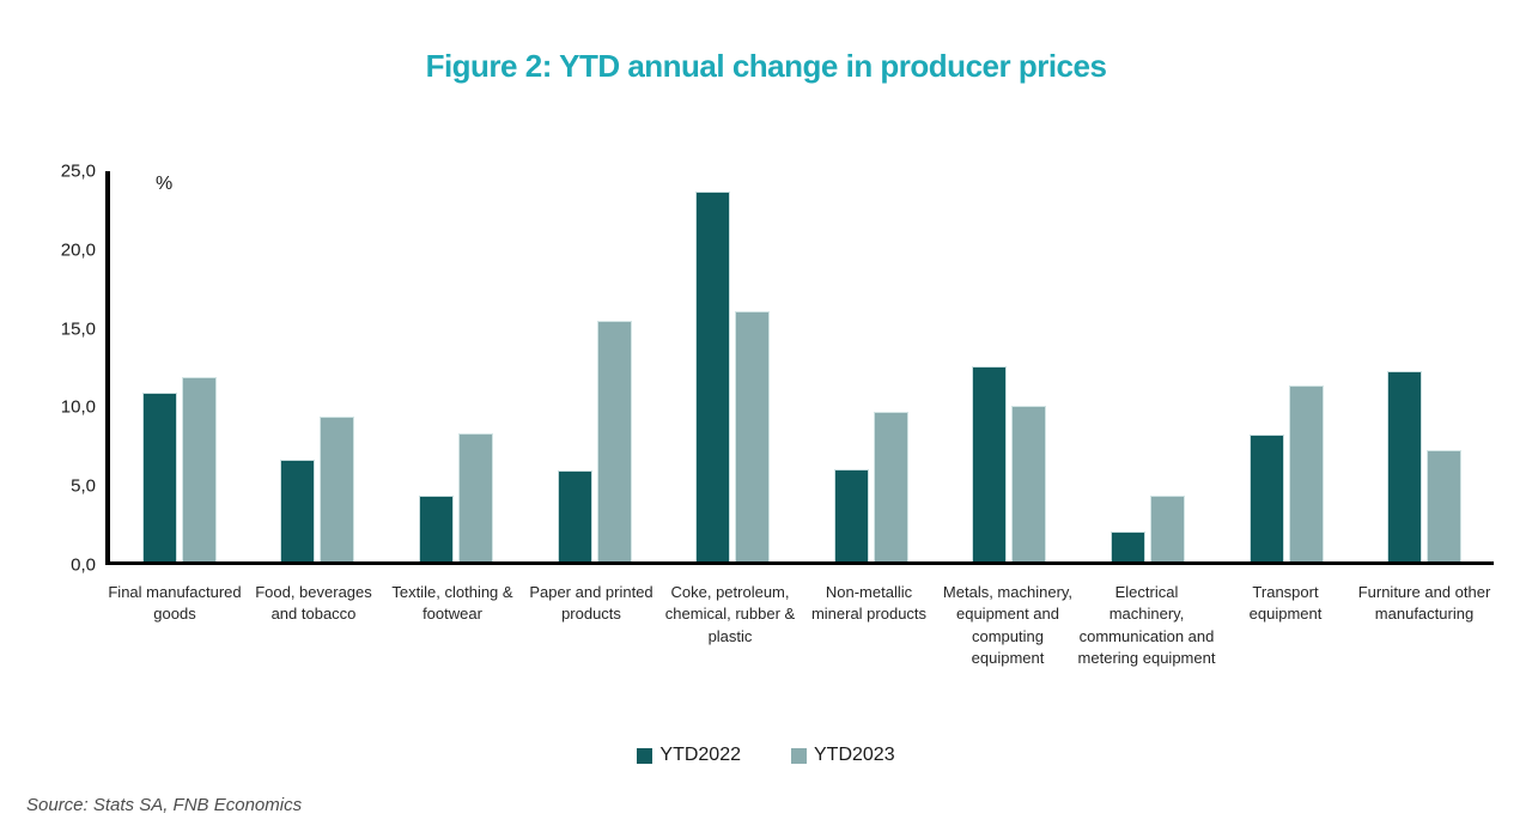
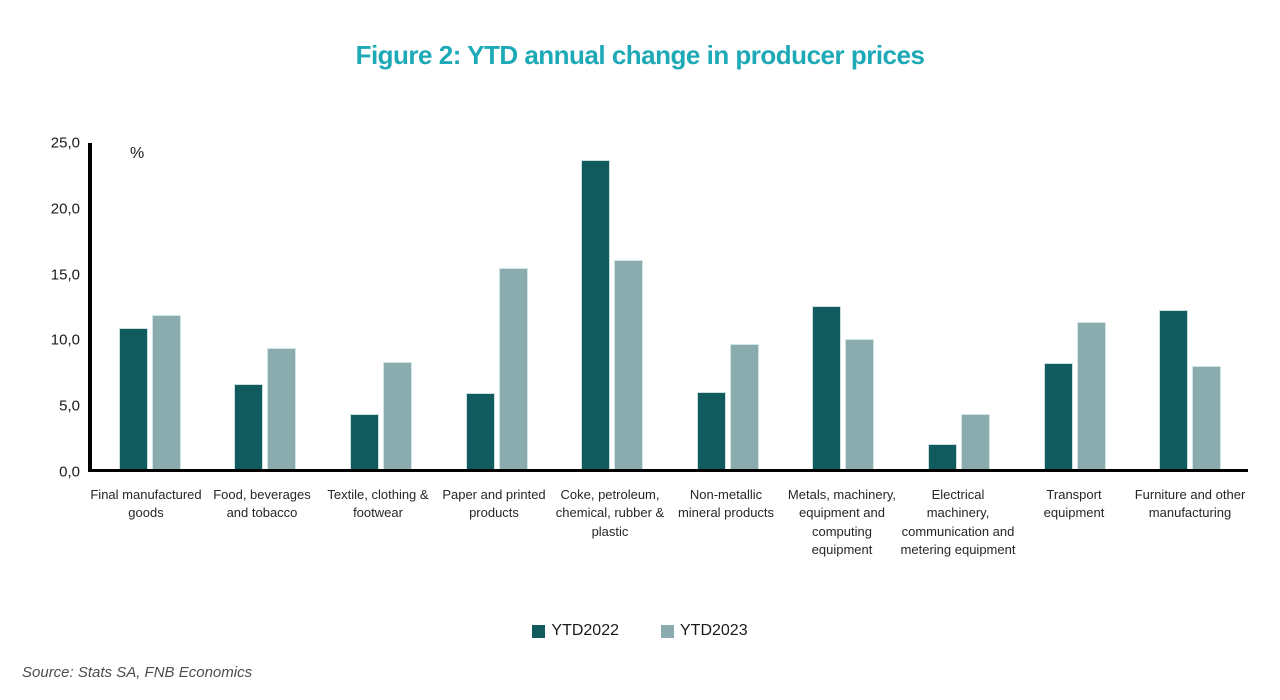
YTD2023/Furniture and other manufacturing: 7,1 -> 7,9
